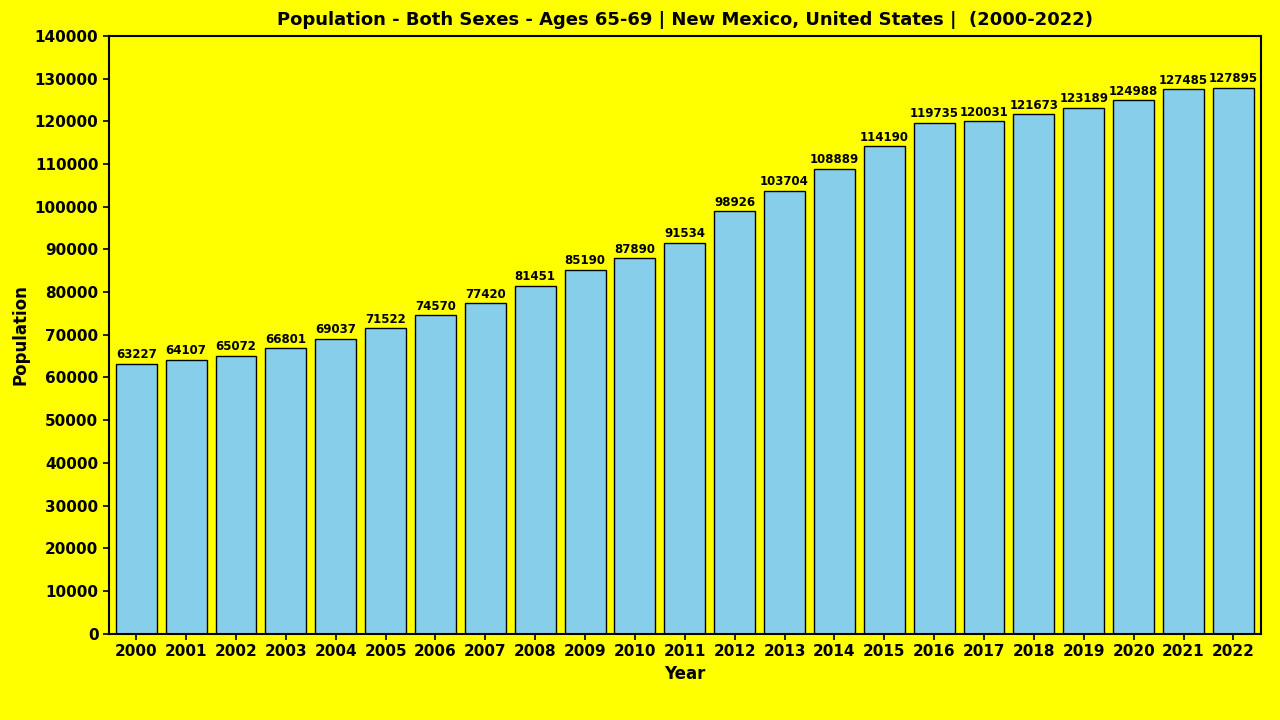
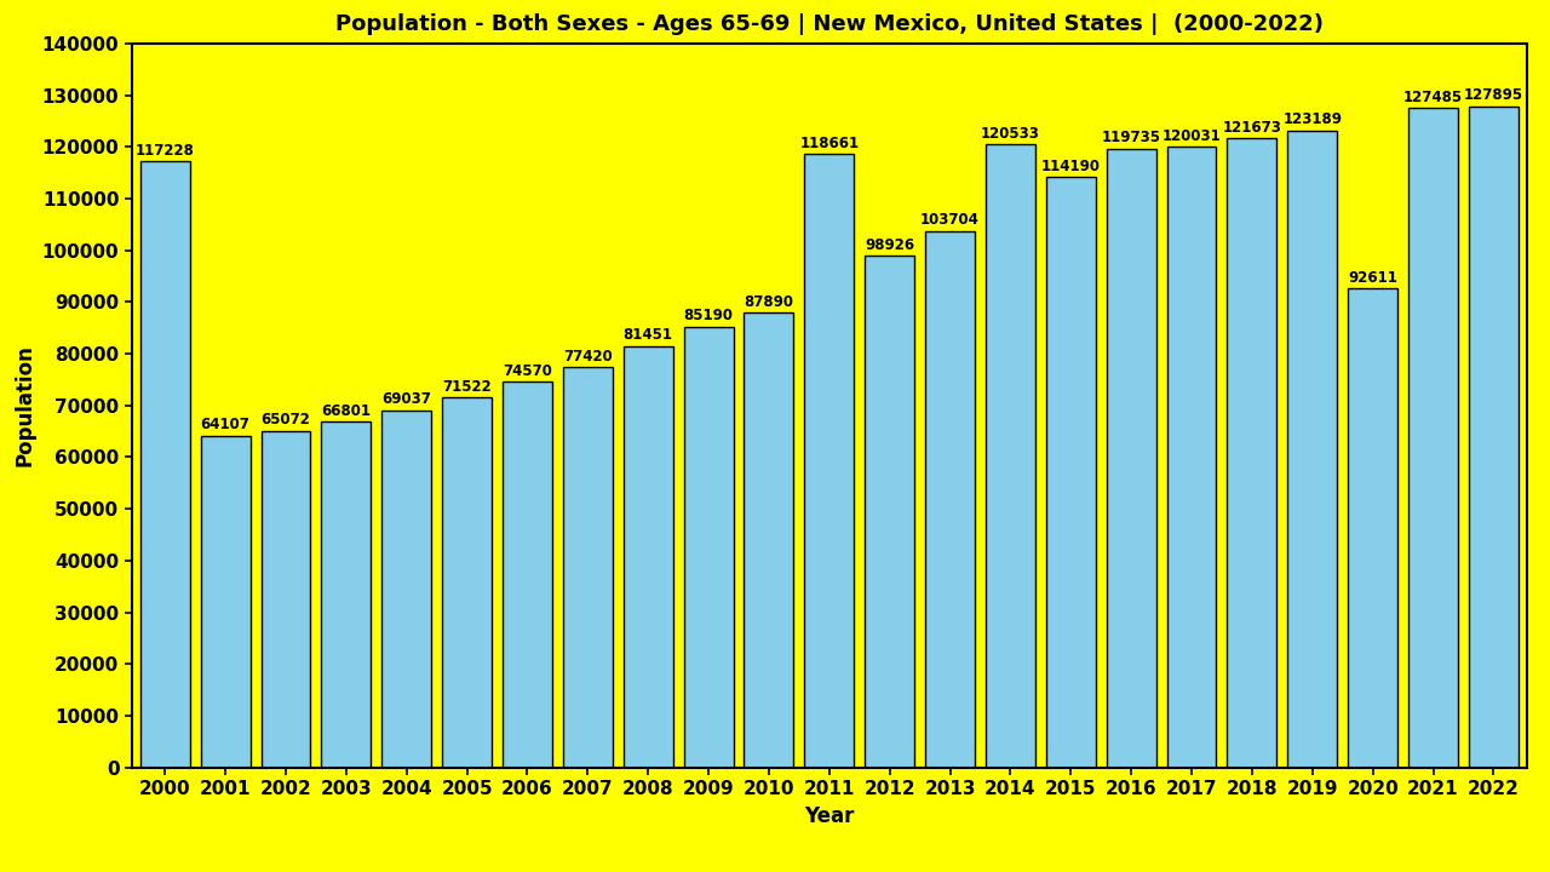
2000: 63227 -> 117228
2011: 91534 -> 118661
2014: 108889 -> 120533
2020: 124988 -> 92611
